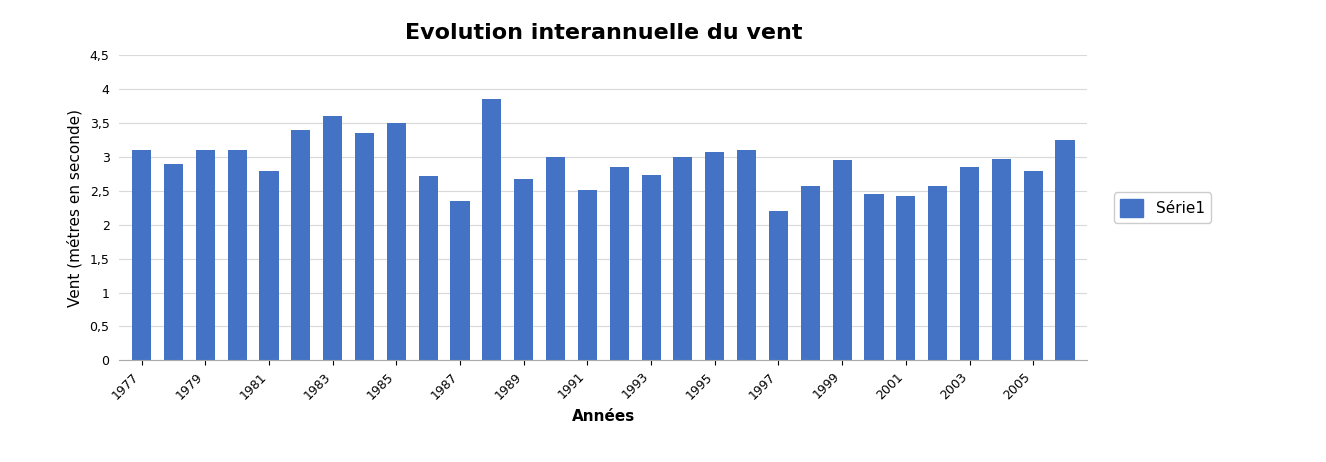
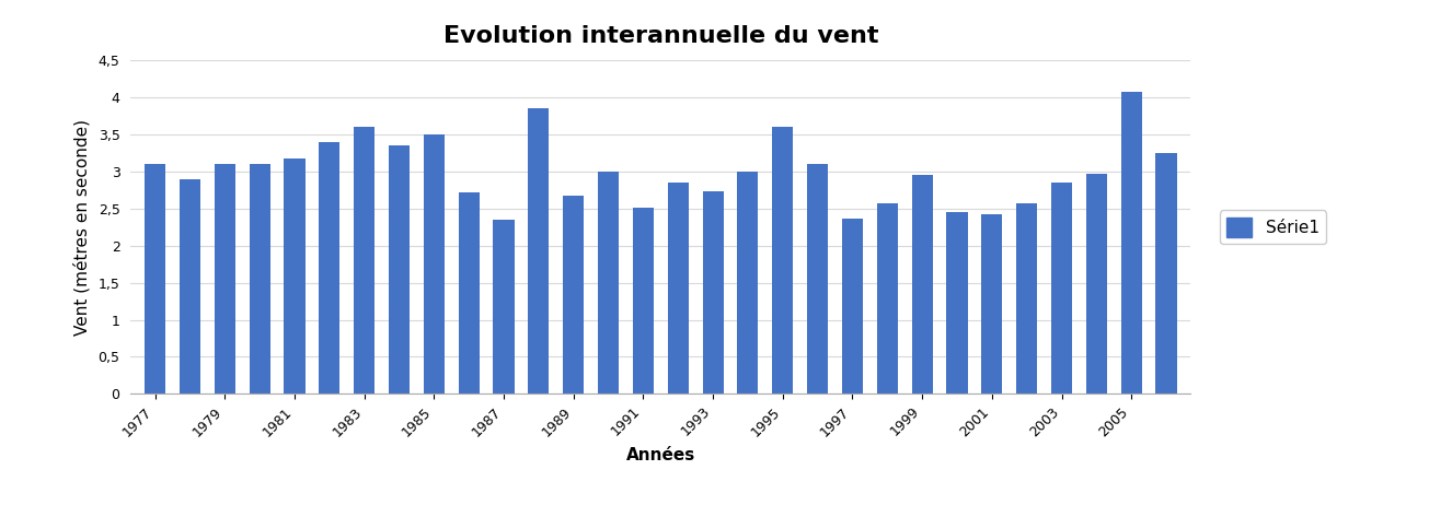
1981: 2,80 -> 3,18
1995: 3,07 -> 3,60
1997: 2,20 -> 2,36
2005: 2,80 -> 4,08
